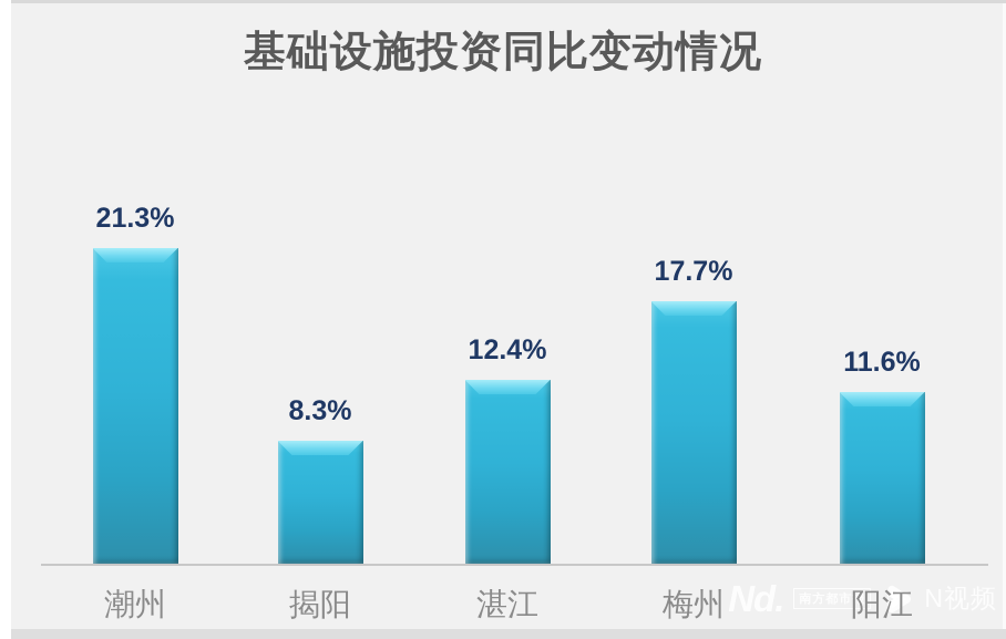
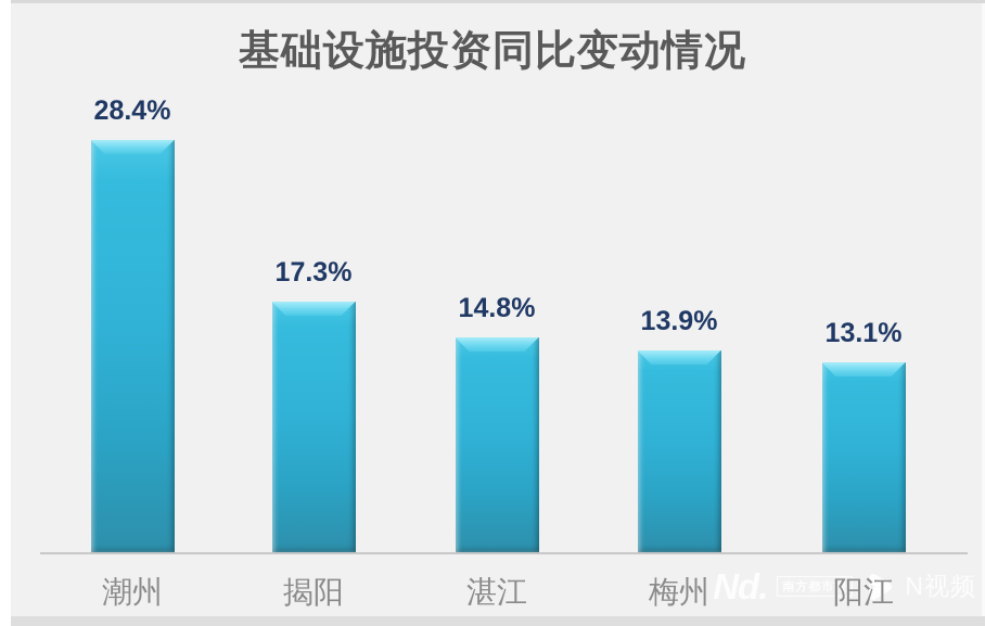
潮州: 21.3% -> 28.4%
揭阳: 8.3% -> 17.3%
湛江: 12.4% -> 14.8%
梅州: 17.7% -> 13.9%
阳江: 11.6% -> 13.1%
